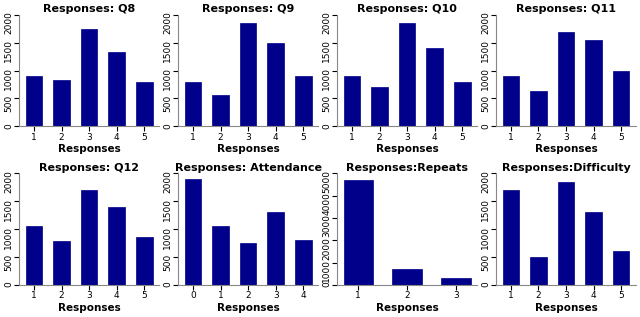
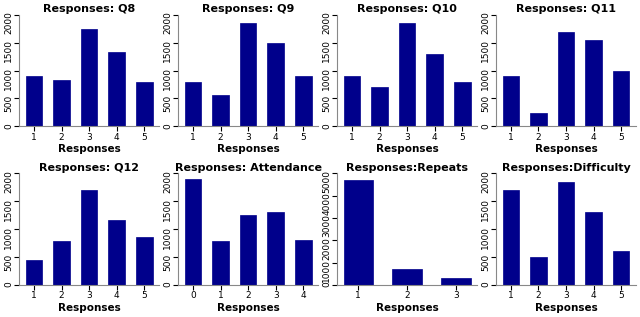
Responses: Q10/4: 1400 -> 1300
Responses: Q11/2: 640 -> 240
Responses: Q12/1: 1050 -> 440
Responses: Q12/4: 1400 -> 1160
Responses: Attendance/1: 1050 -> 780
Responses: Attendance/2: 750 -> 1260
